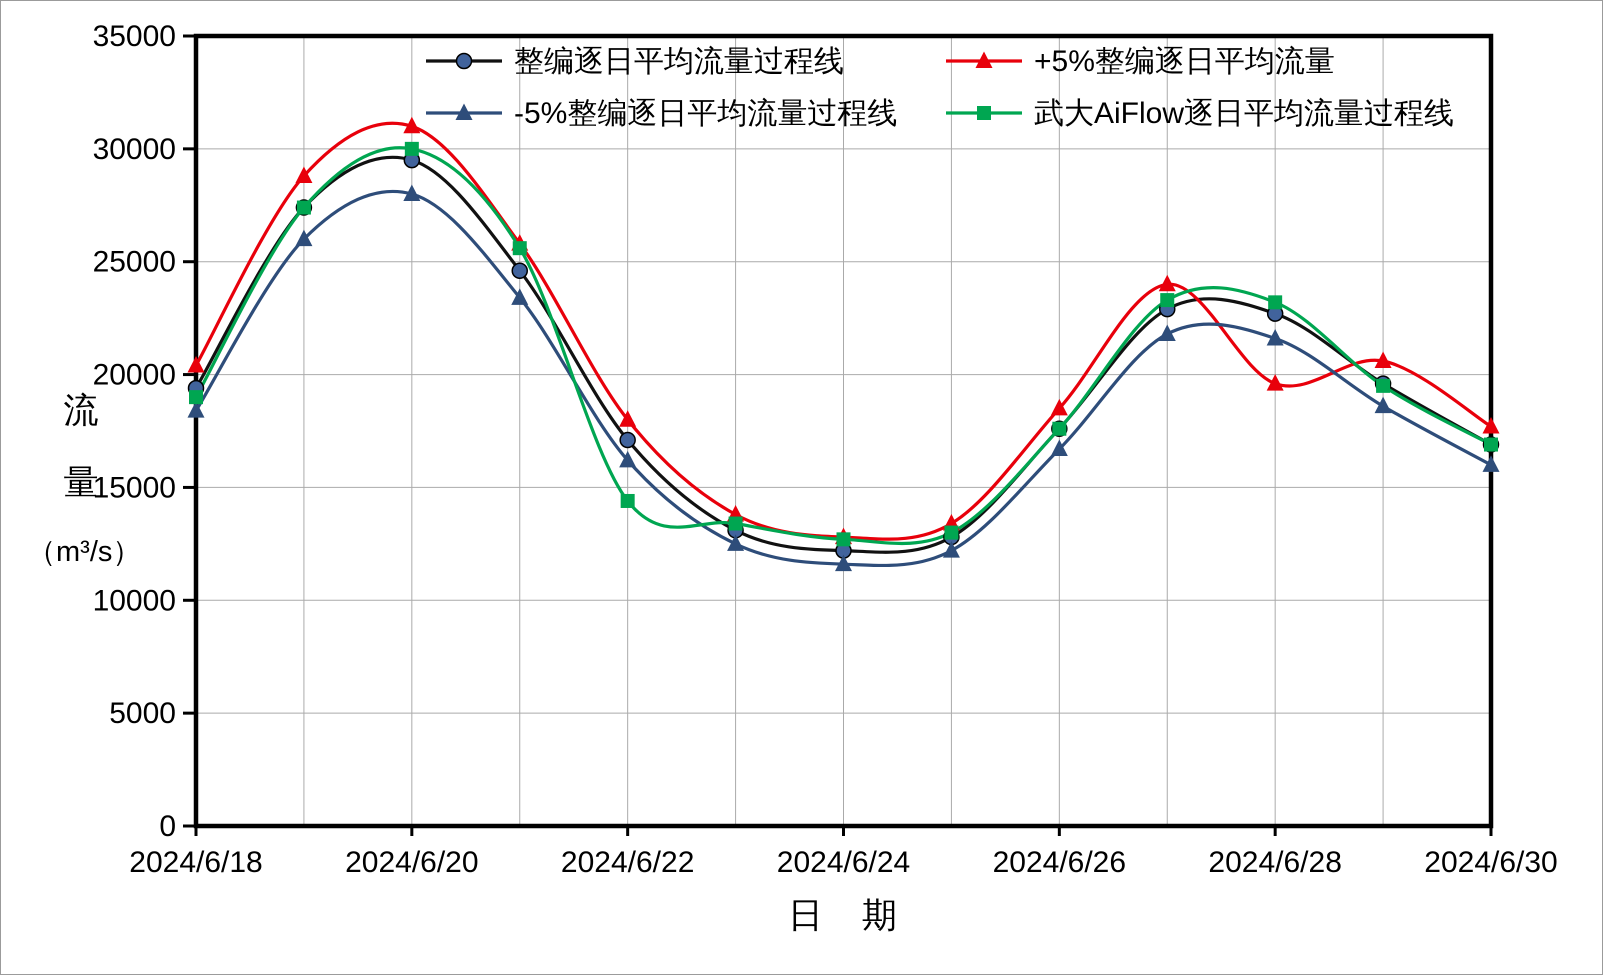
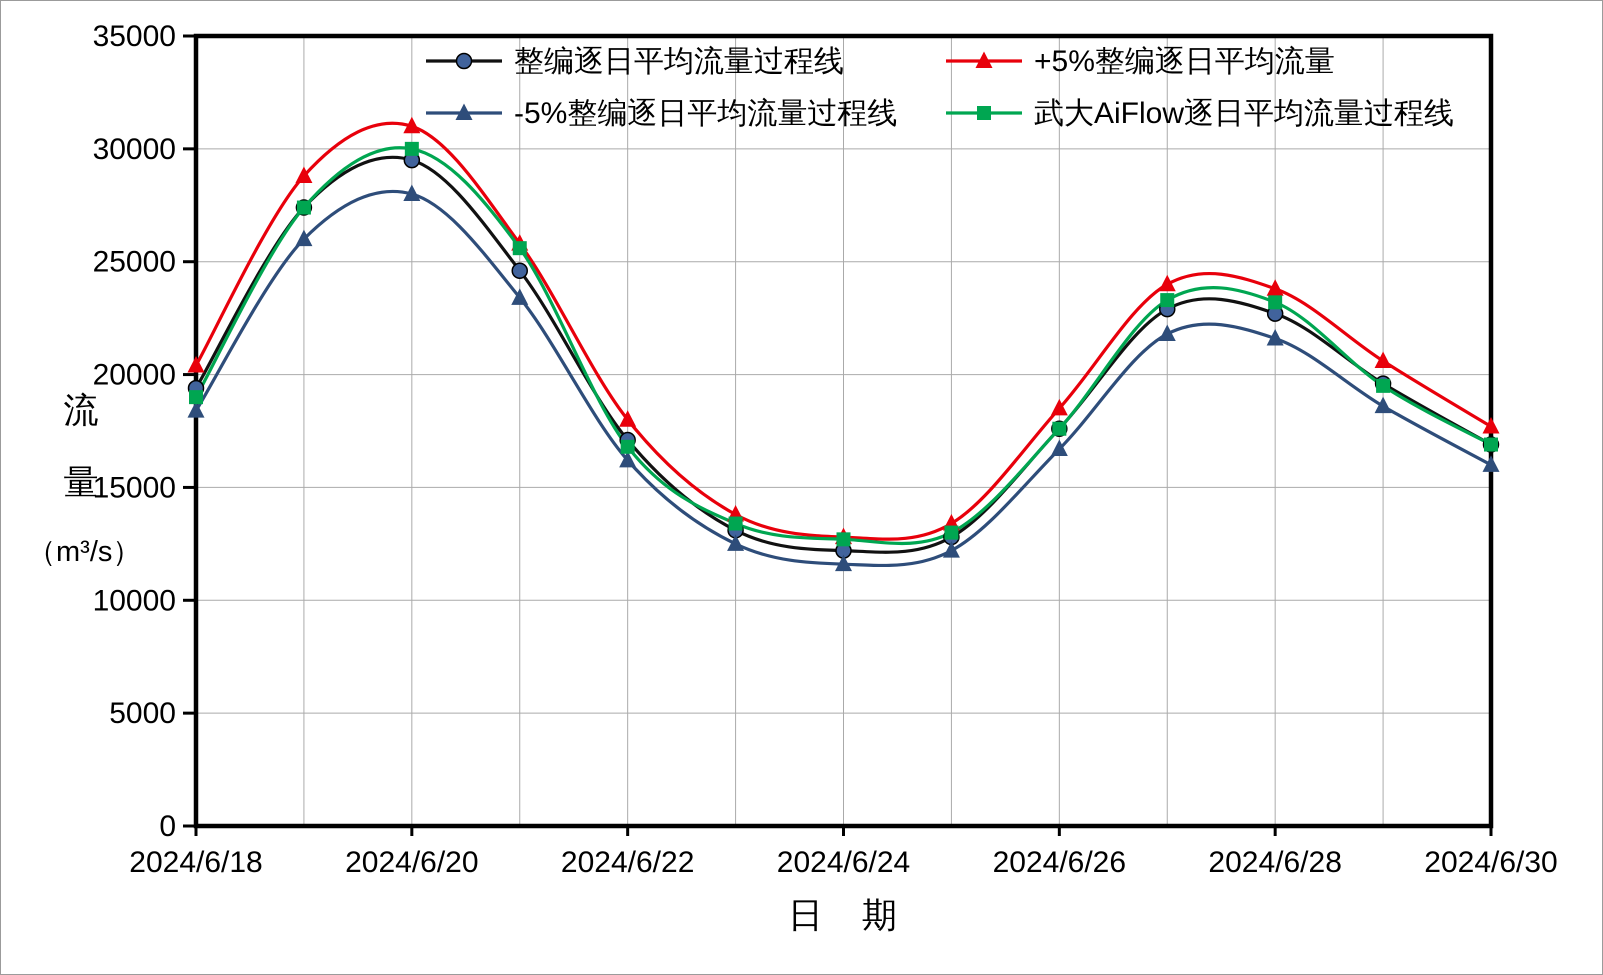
武大AiFlow逐日平均流量过程线/2024/6/22: 14400 -> 16800
+5%整编逐日平均流量/2024/6/28: 19600 -> 23800
